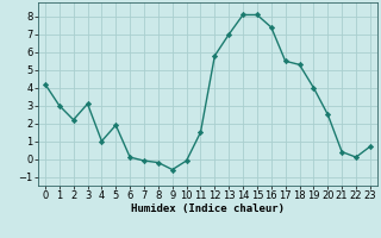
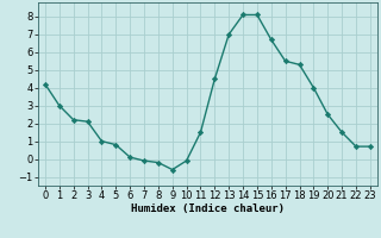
3: 3.1 -> 2.1
5: 1.9 -> 0.8
12: 5.8 -> 4.5
16: 7.4 -> 6.7
21: 0.4 -> 1.5
22: 0.1 -> 0.7
